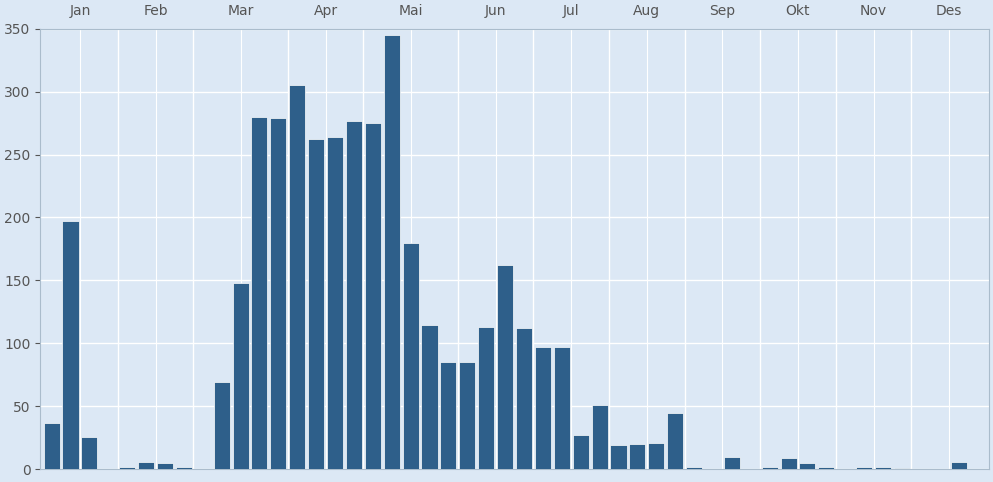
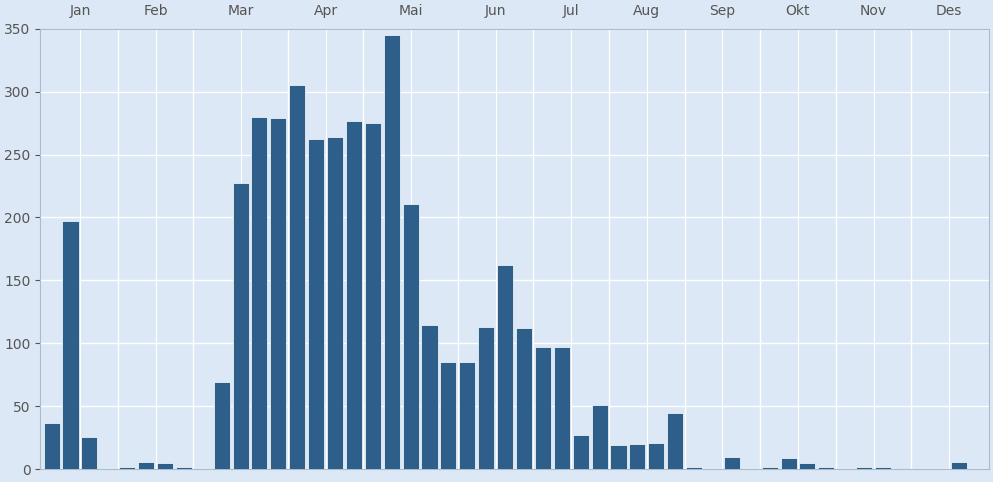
Mar: 148 -> 227
Mai: 180 -> 211
